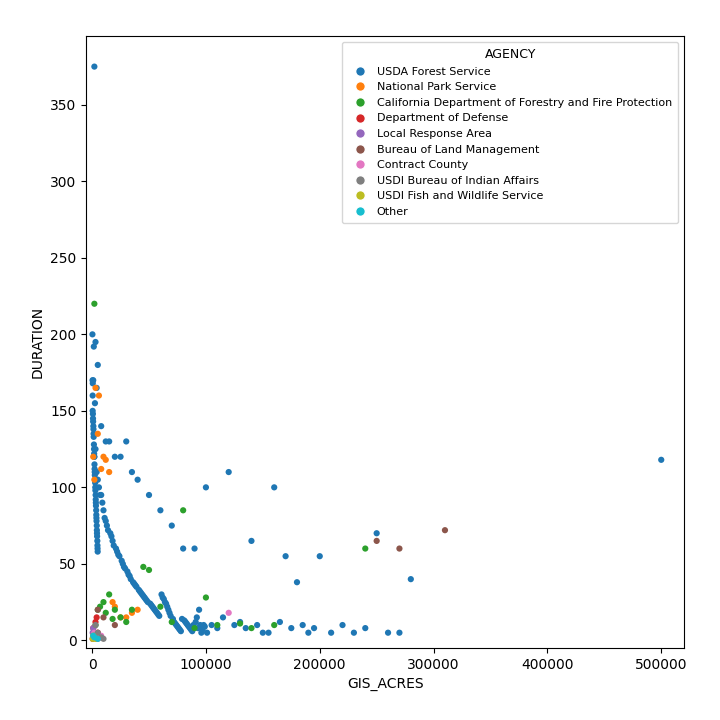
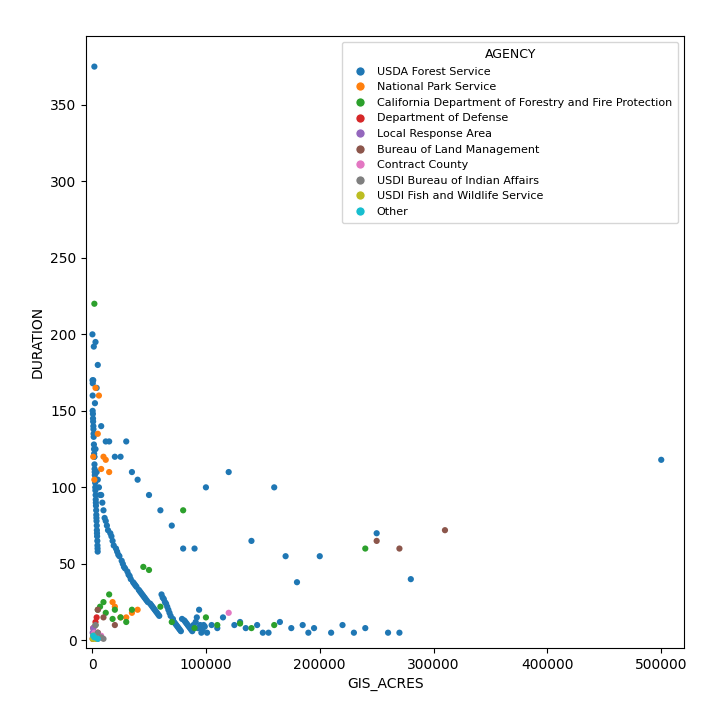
California Department of Forestry and Fire Protection/100000: 28 -> 15
